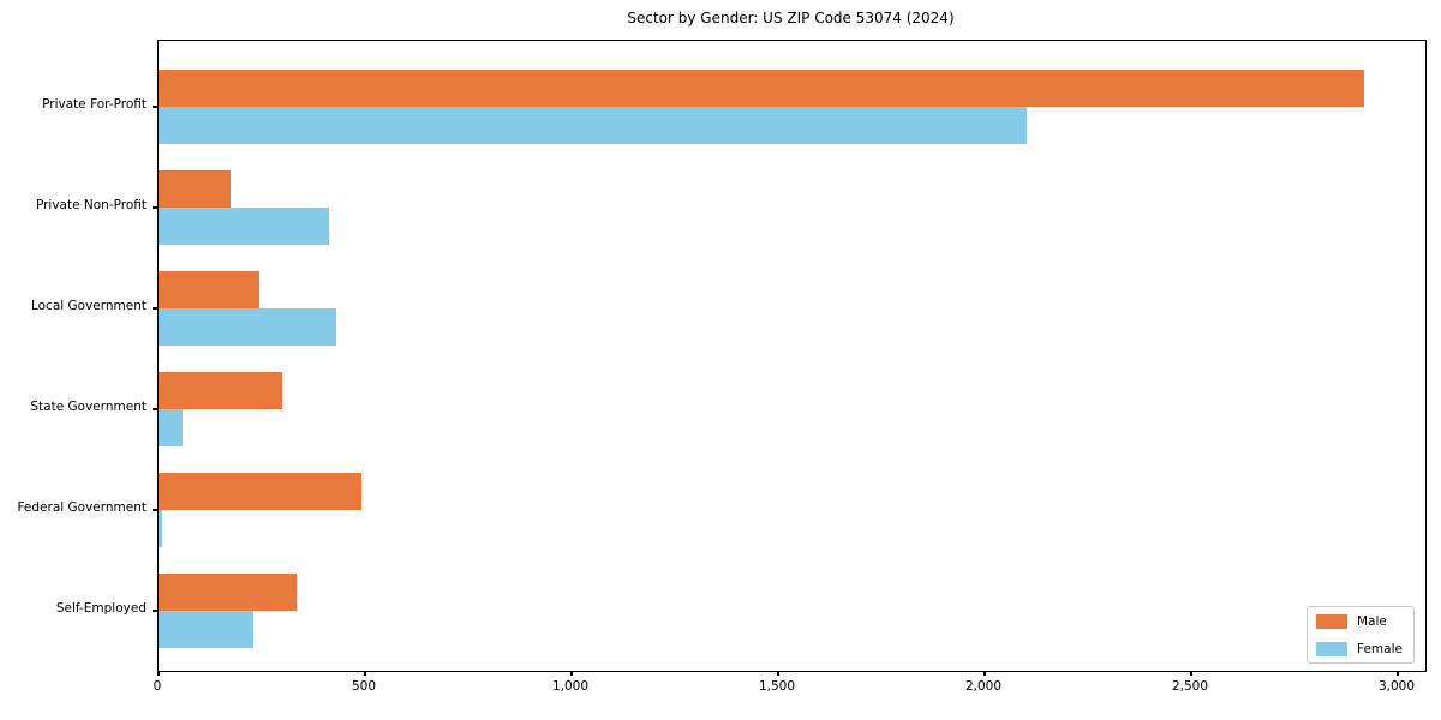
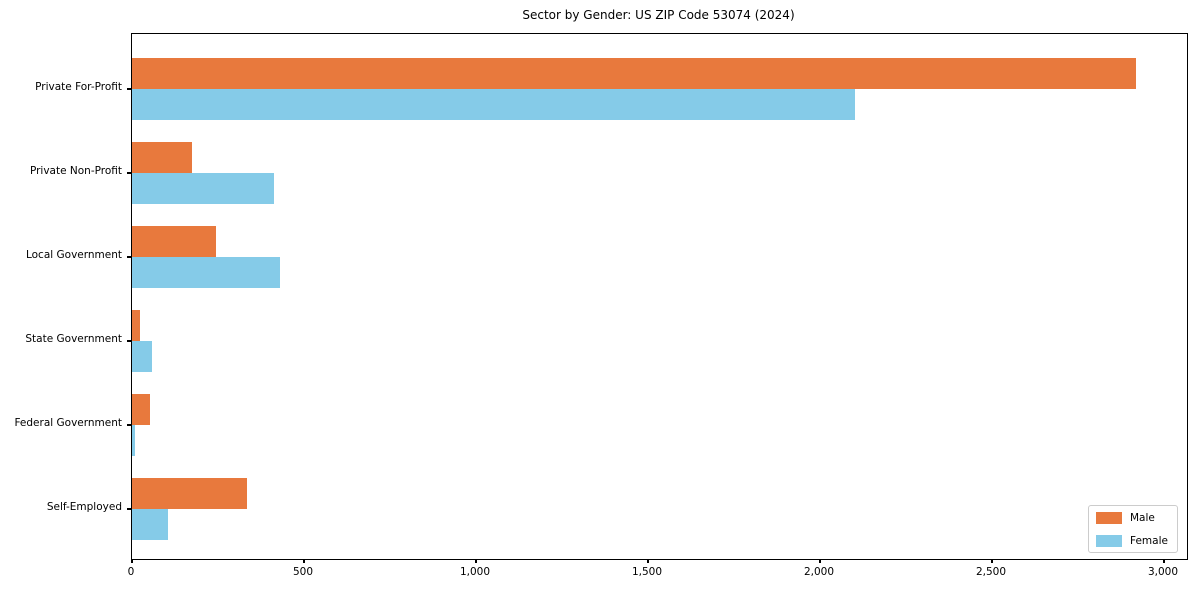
Male/State Government: 300 -> 20
Male/Federal Government: 490 -> 50
Female/Self-Employed: 230 -> 110
